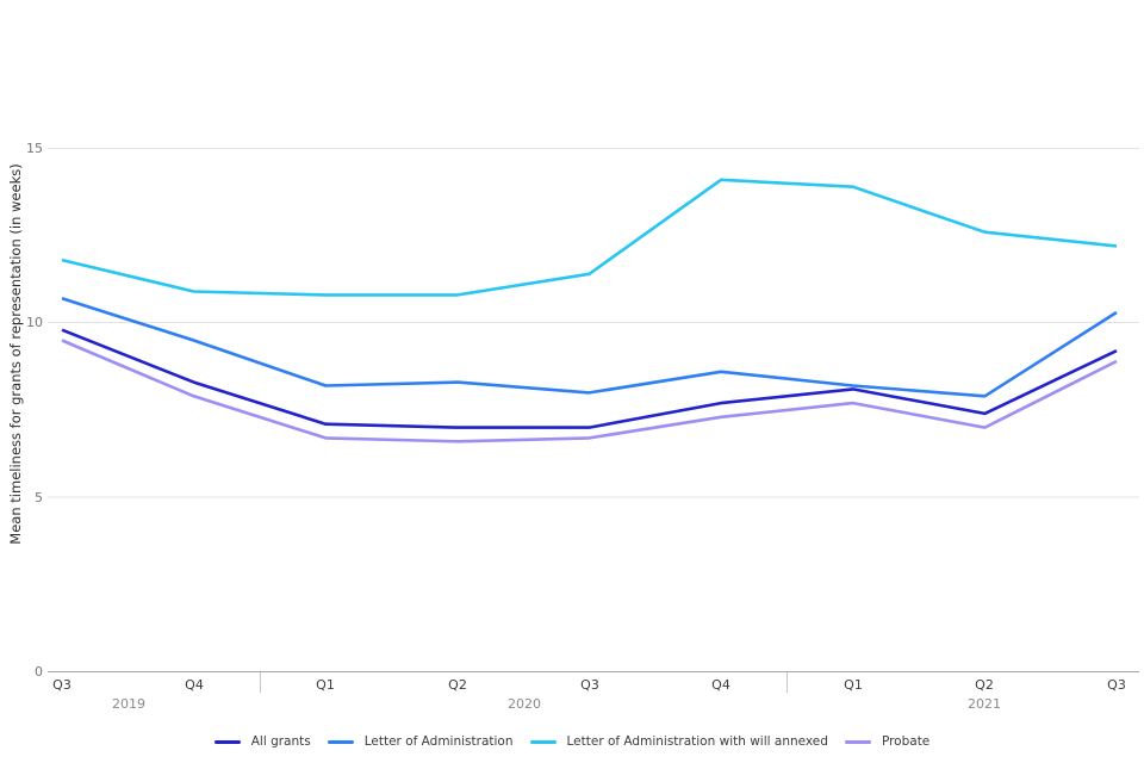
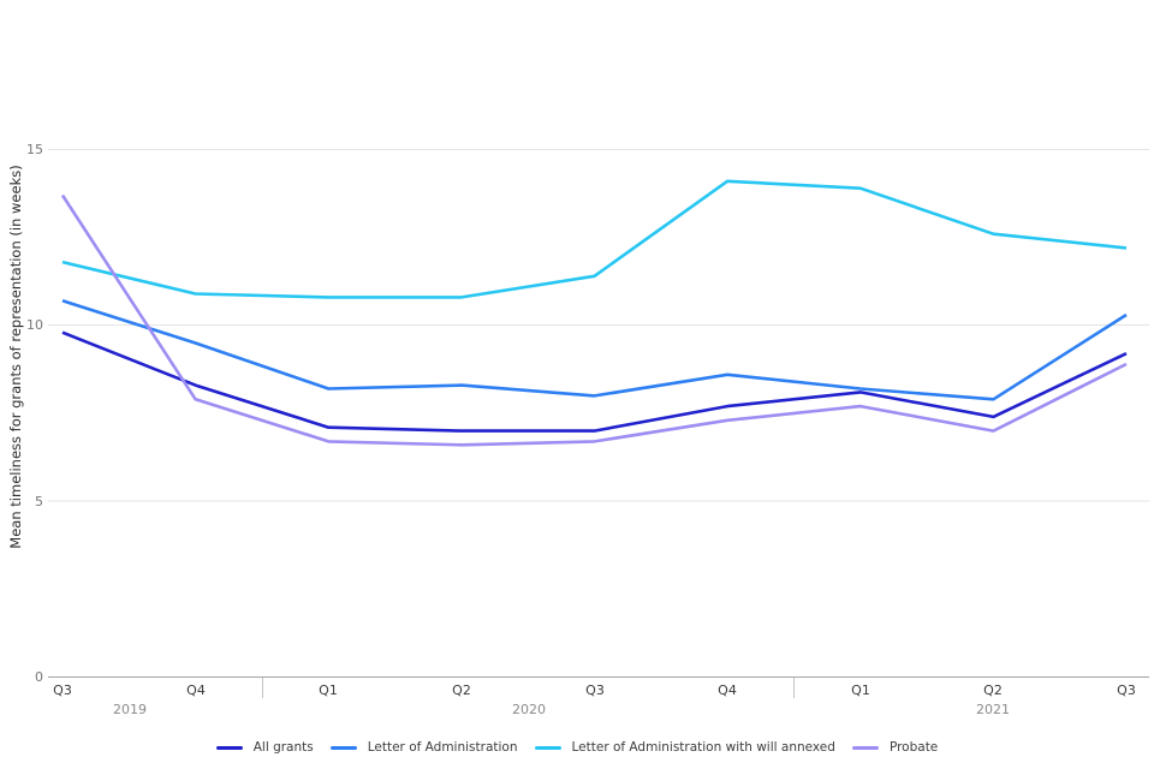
Probate/Q3 2019: 9.5 -> 13.7
